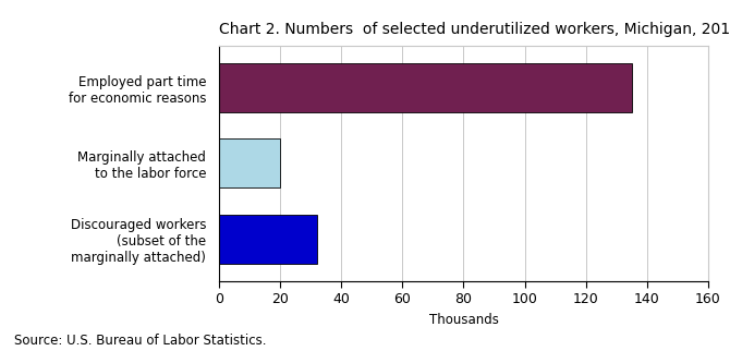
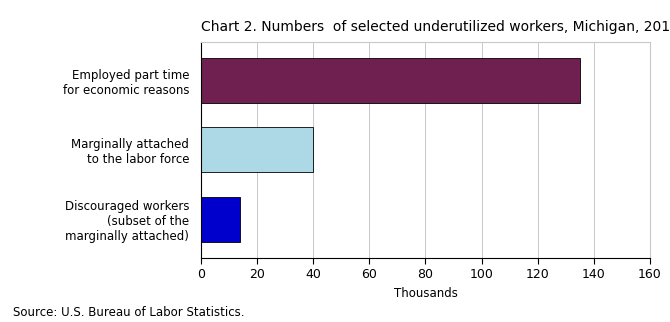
Marginally attached to the labor force: 20 -> 40
Discouraged workers (subset of the marginally attached): 32 -> 14
